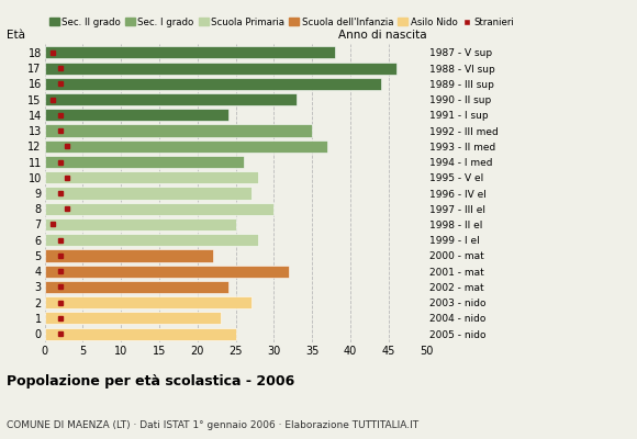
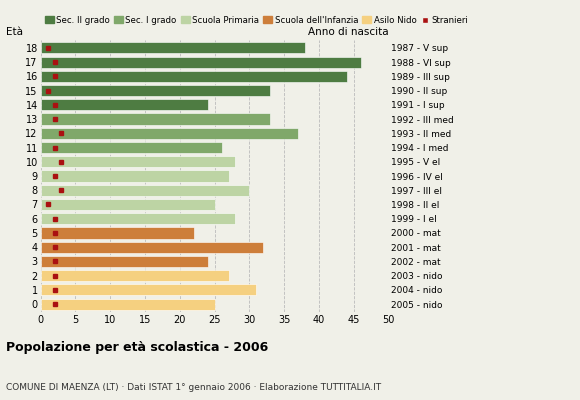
13: 35 -> 33
1: 23 -> 31
